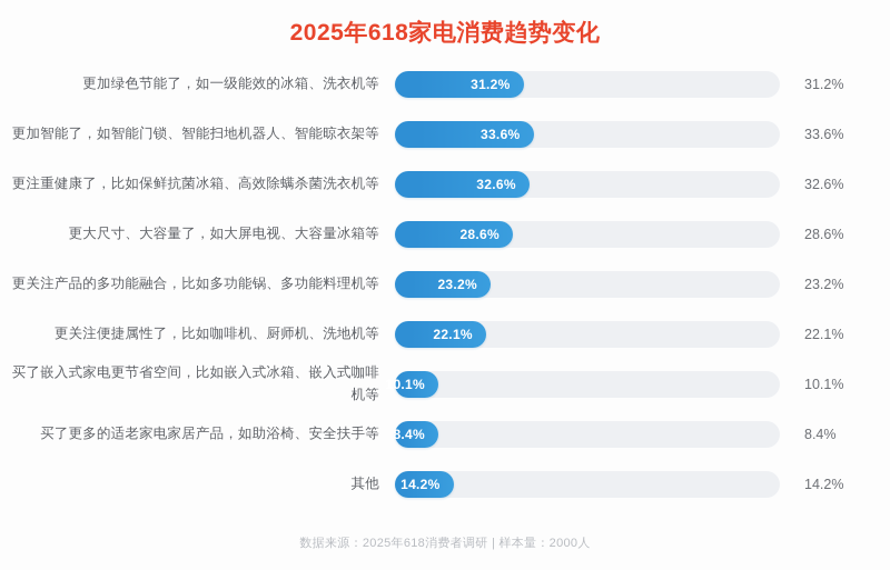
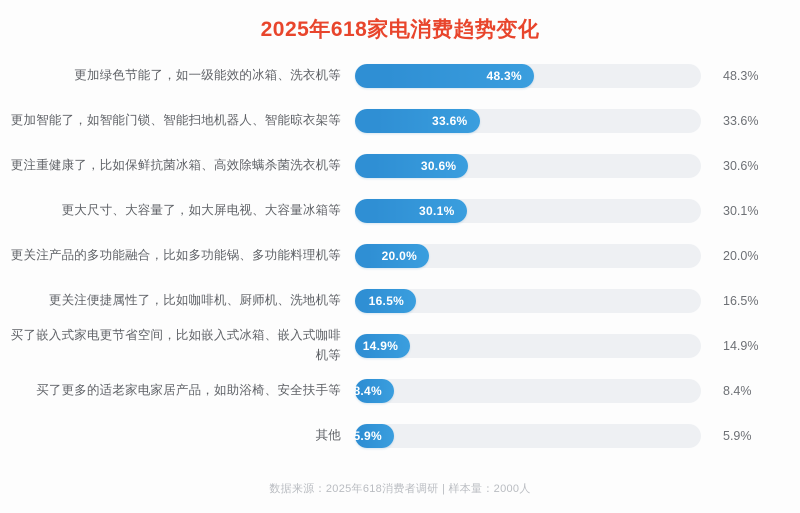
更加绿色节能了，如一级能效的冰箱、洗衣机等: 31.2% -> 48.3%
更注重健康了，比如保鲜抗菌冰箱、高效除螨杀菌洗衣机等: 32.6% -> 30.6%
更大尺寸、大容量了，如大屏电视、大容量冰箱等: 28.6% -> 30.1%
更关注产品的多功能融合，比如多功能锅、多功能料理机等: 23.2% -> 20.0%
更关注便捷属性了，比如咖啡机、厨师机、洗地机等: 22.1% -> 16.5%
买了嵌入式家电更节省空间，比如嵌入式冰箱、嵌入式咖啡机等: 10.1% -> 14.9%
其他: 14.2% -> 5.9%
